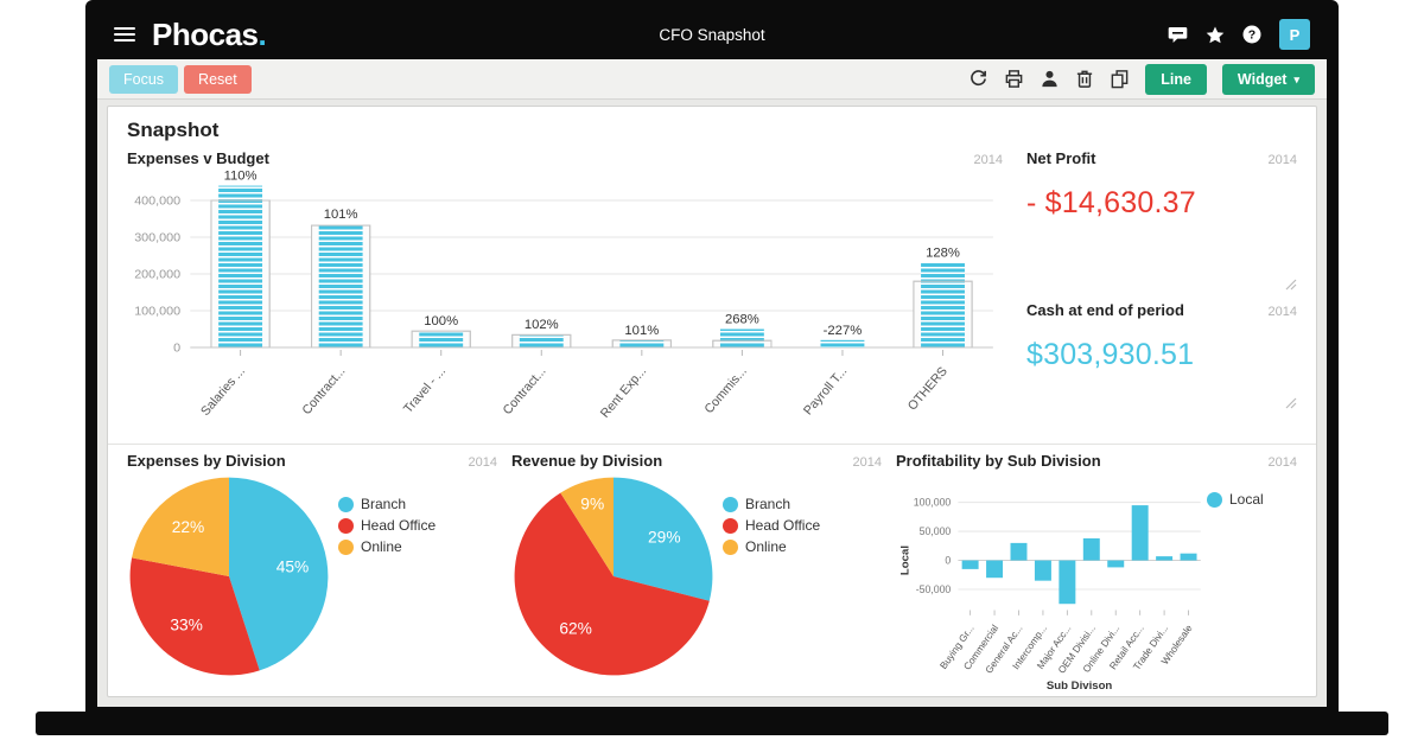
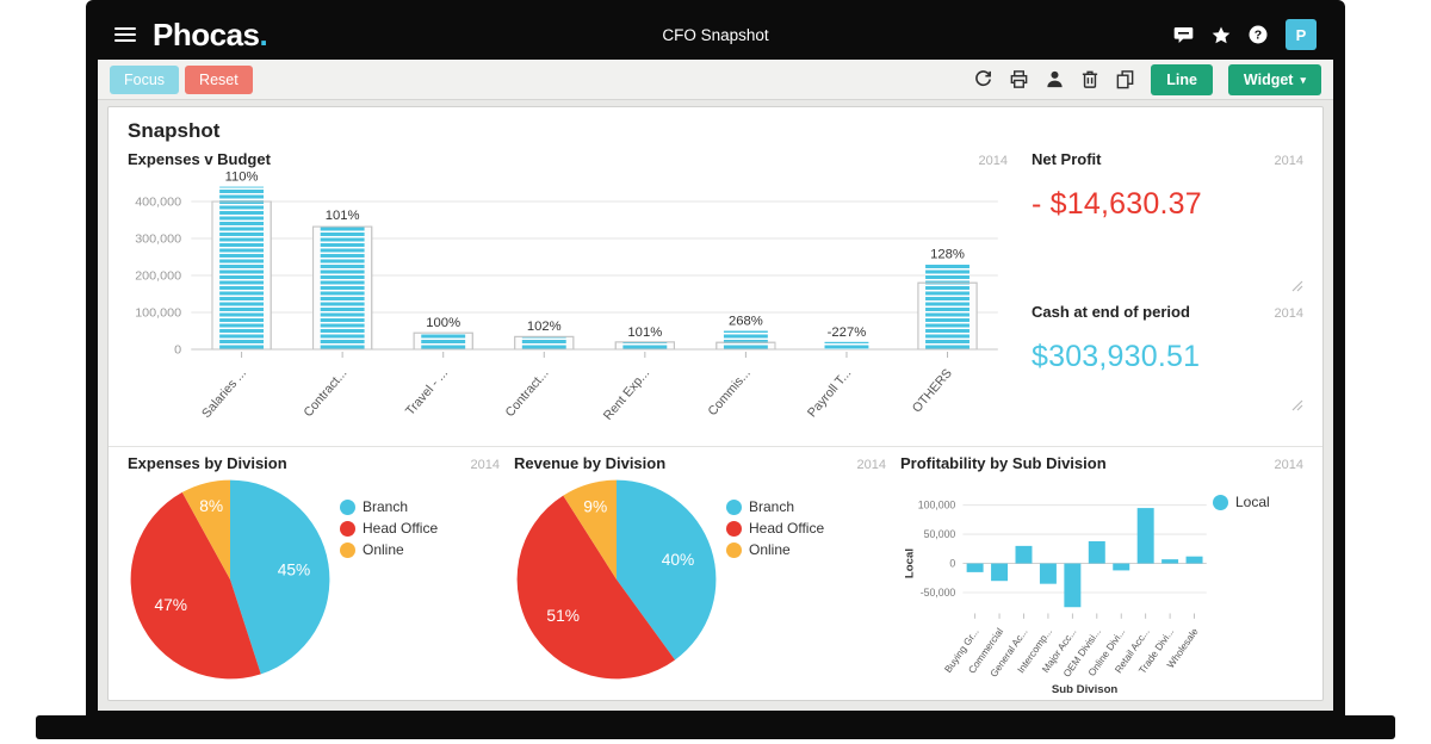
Expenses by Division/Head Office: 33% -> 47%
Expenses by Division/Online: 22% -> 8%
Revenue by Division/Branch: 29% -> 40%
Revenue by Division/Head Office: 62% -> 51%
